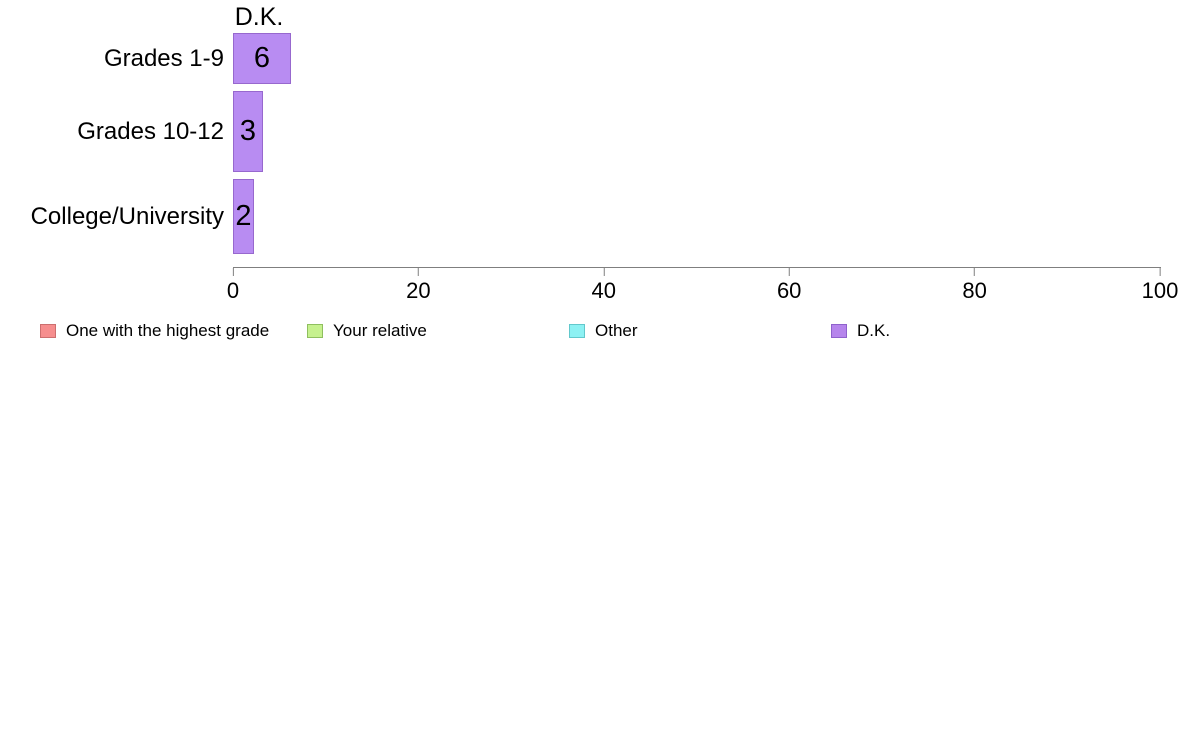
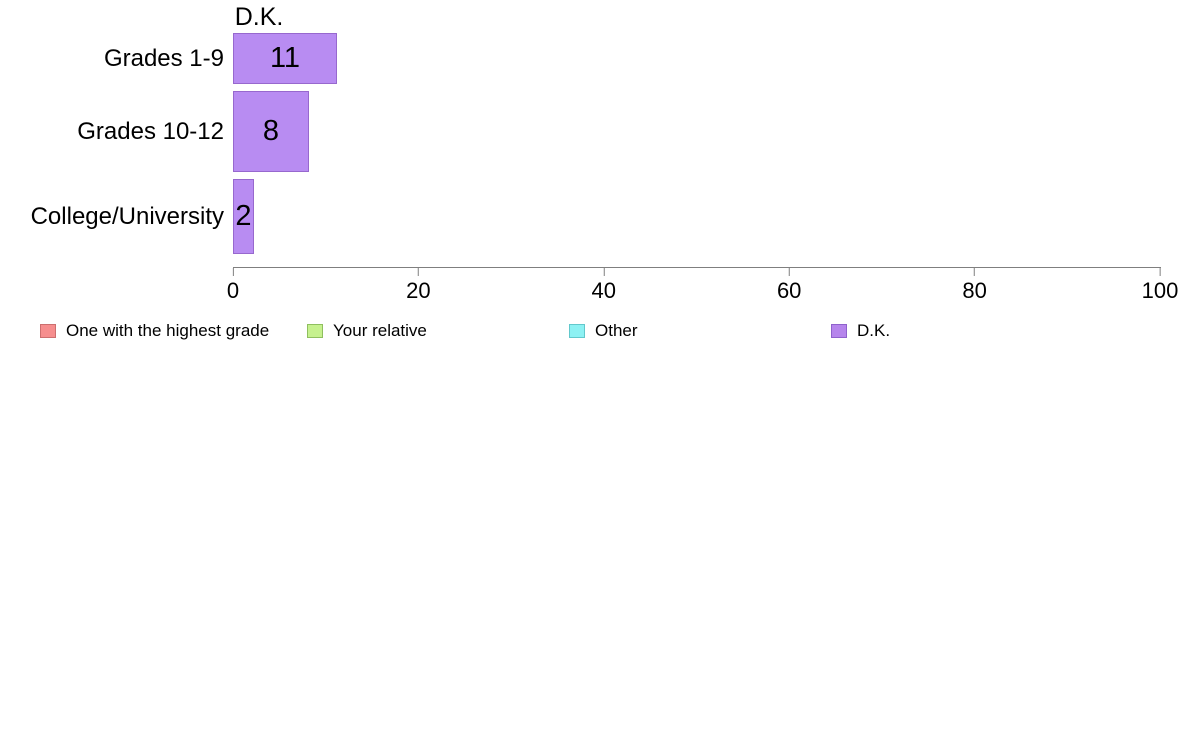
Grades 1-9: 6 -> 11
Grades 10-12: 3 -> 8
